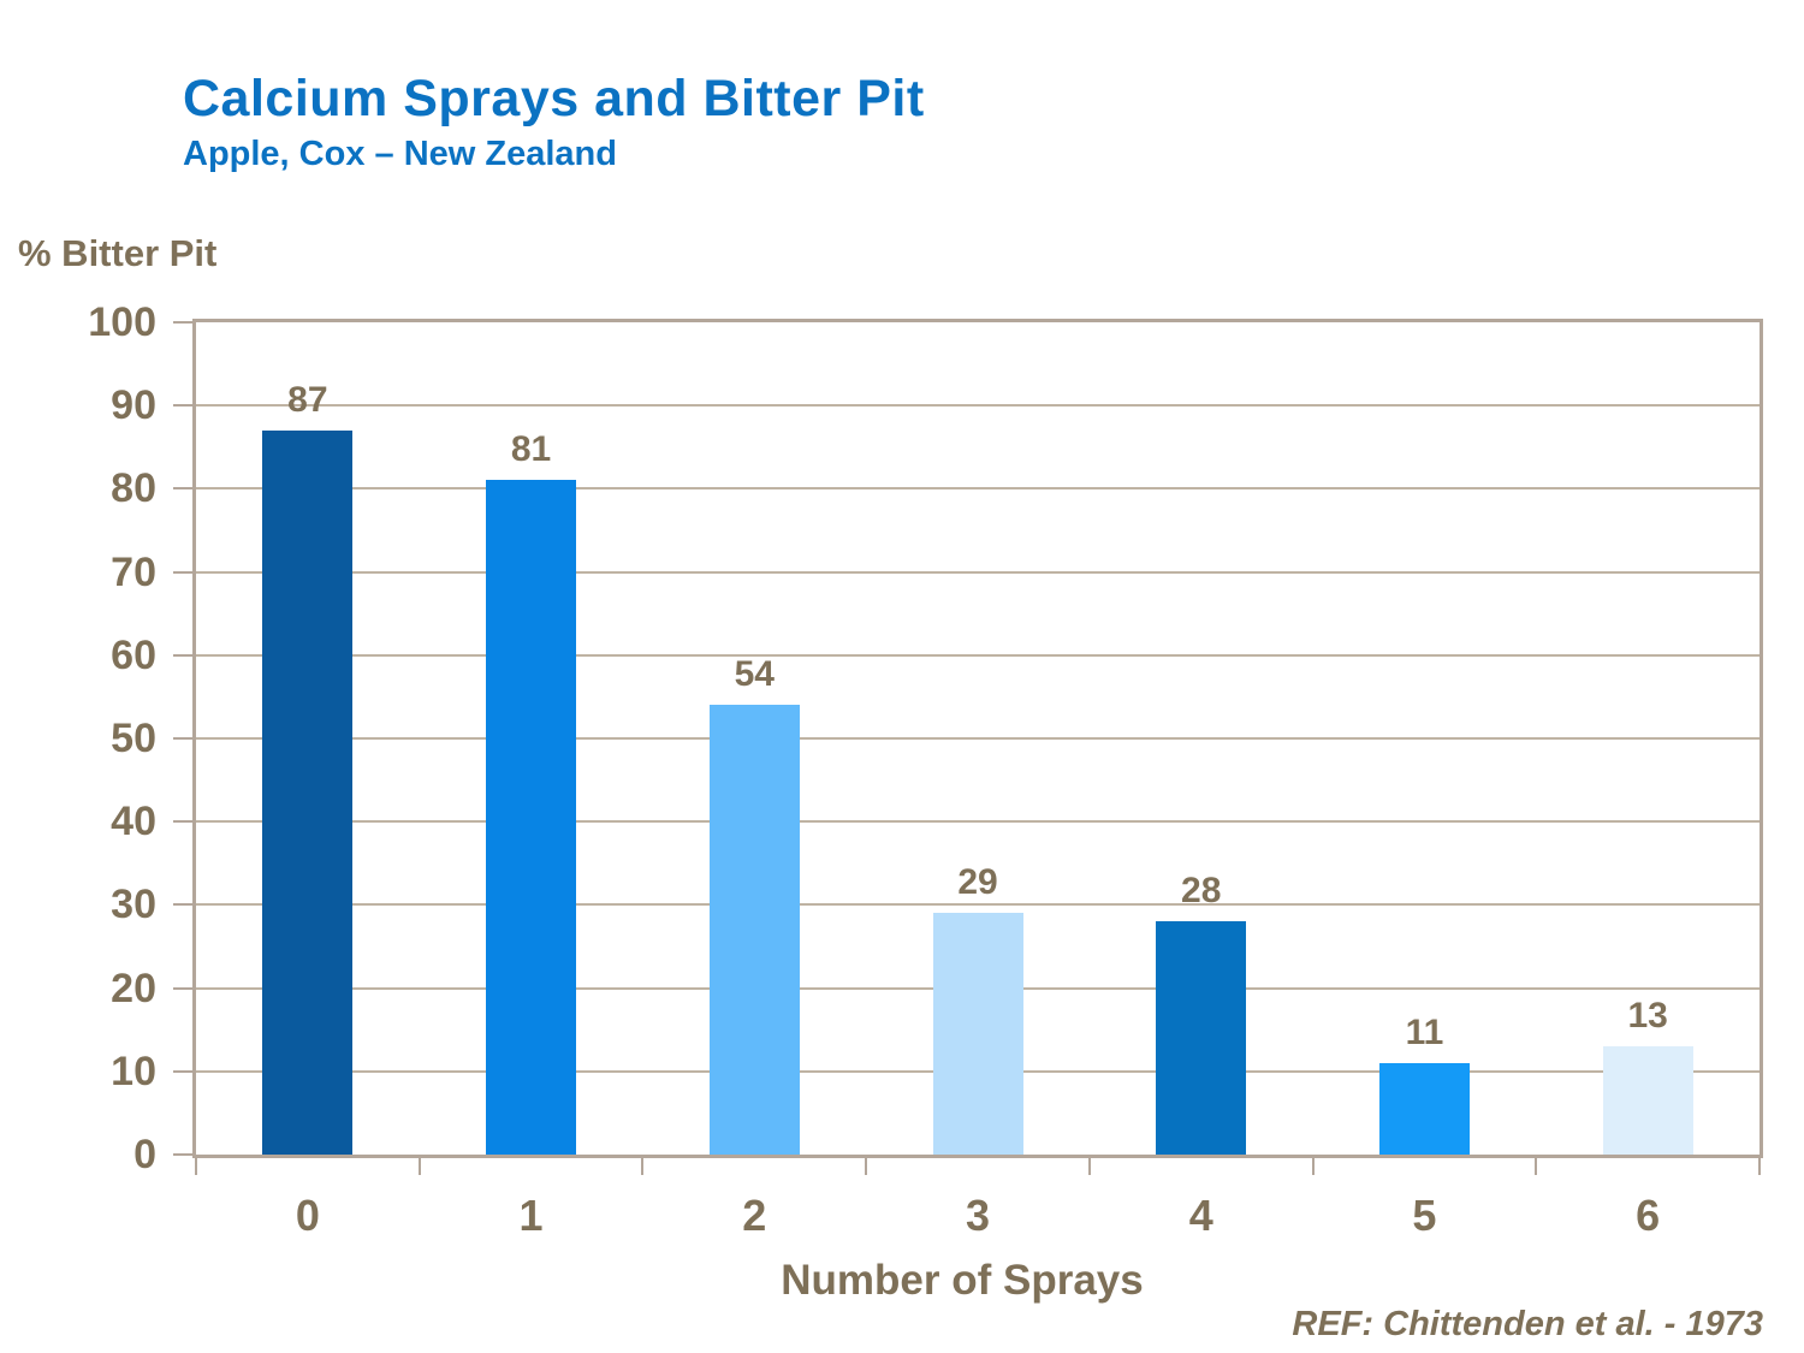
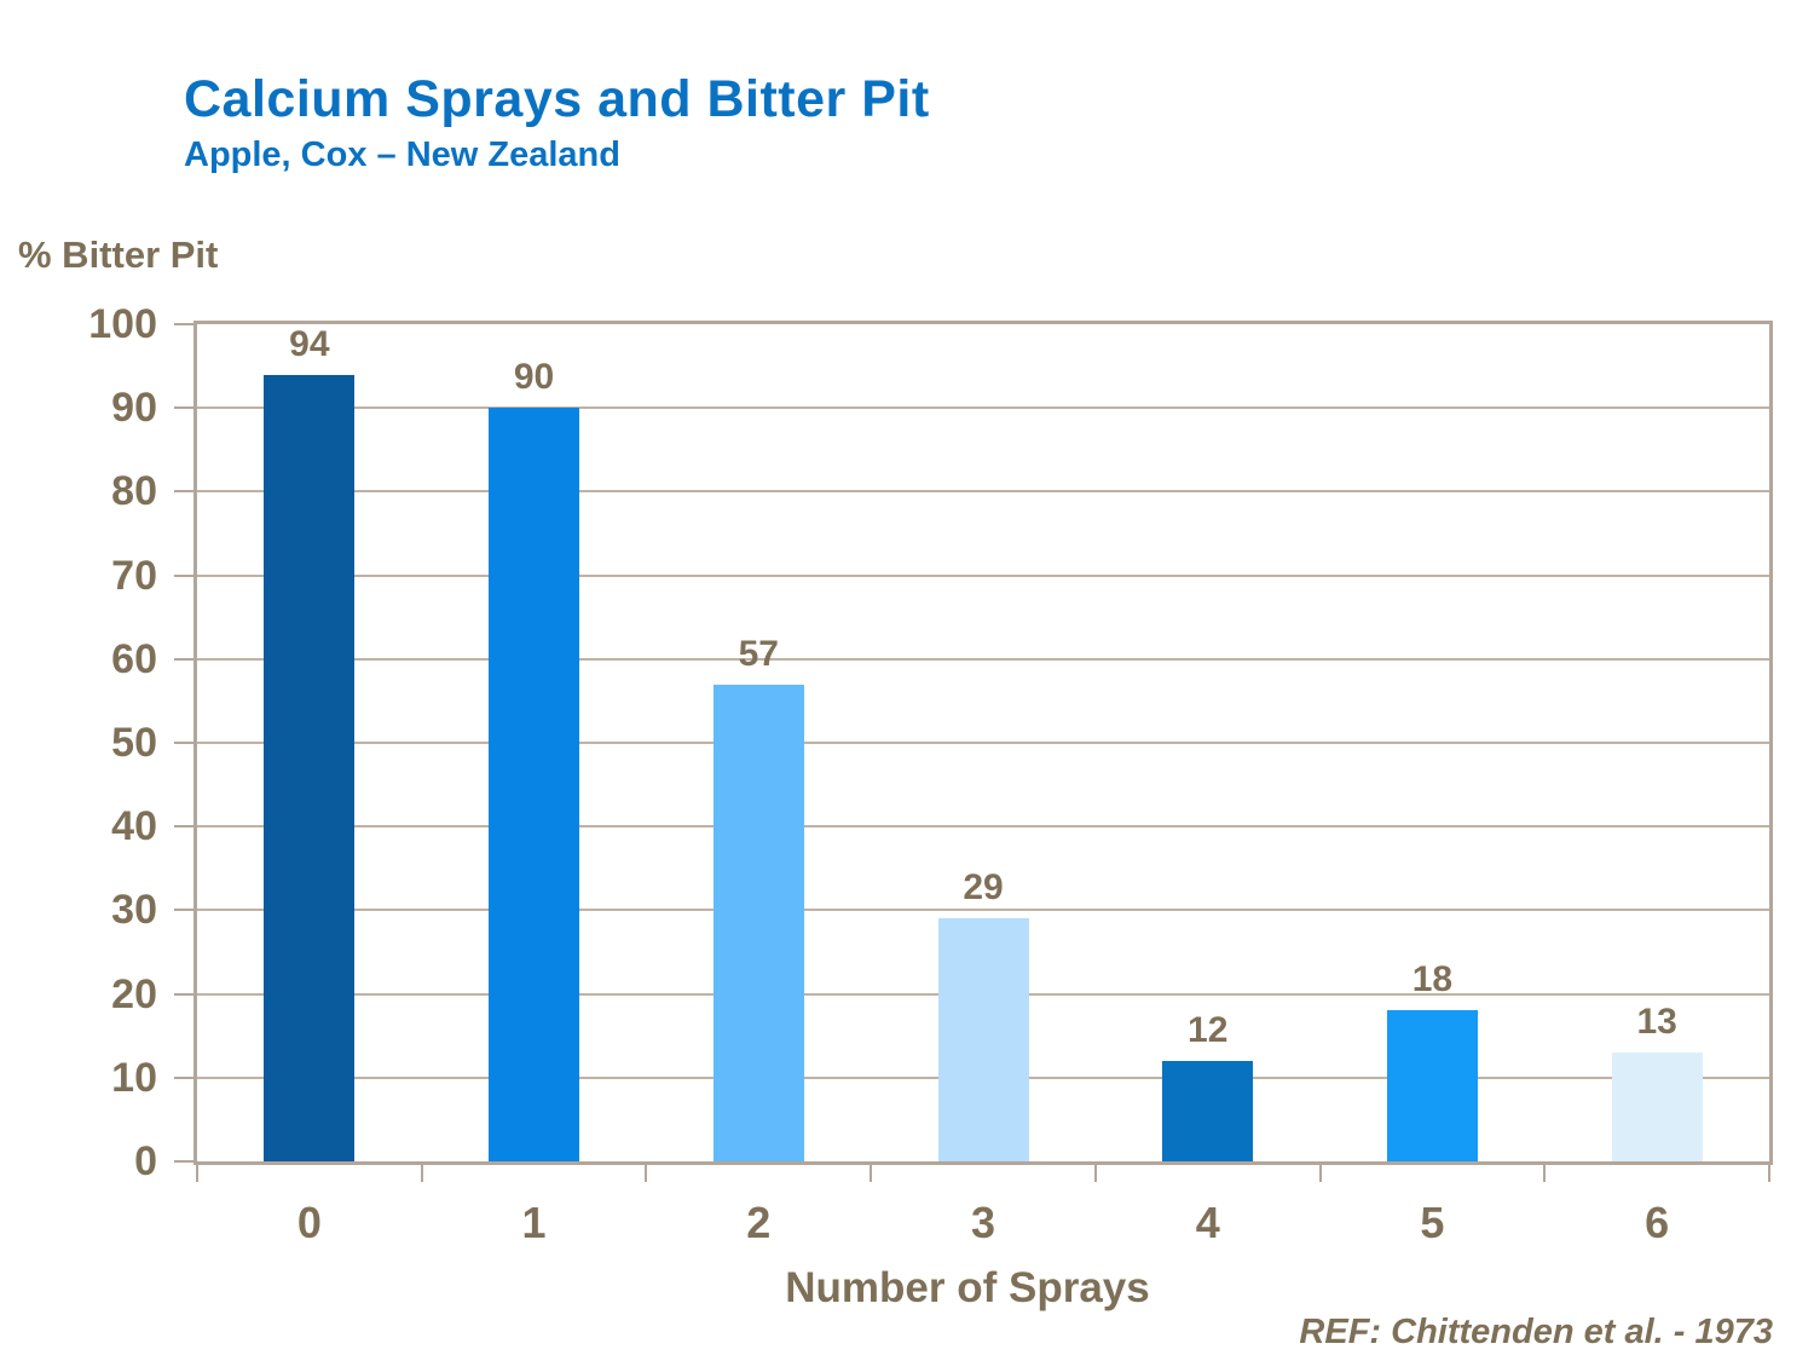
0: 87 -> 94
1: 81 -> 90
2: 54 -> 57
4: 28 -> 12
5: 11 -> 18
